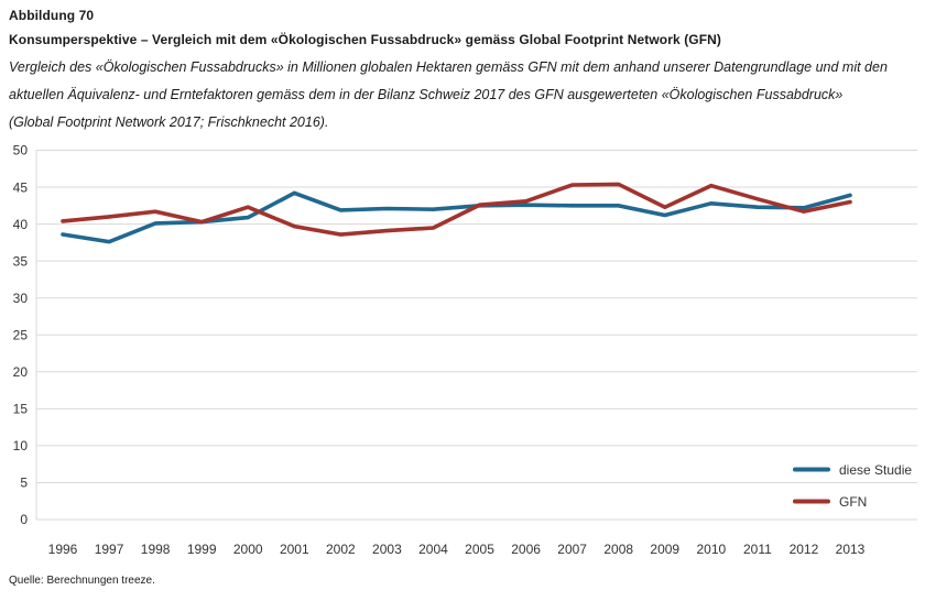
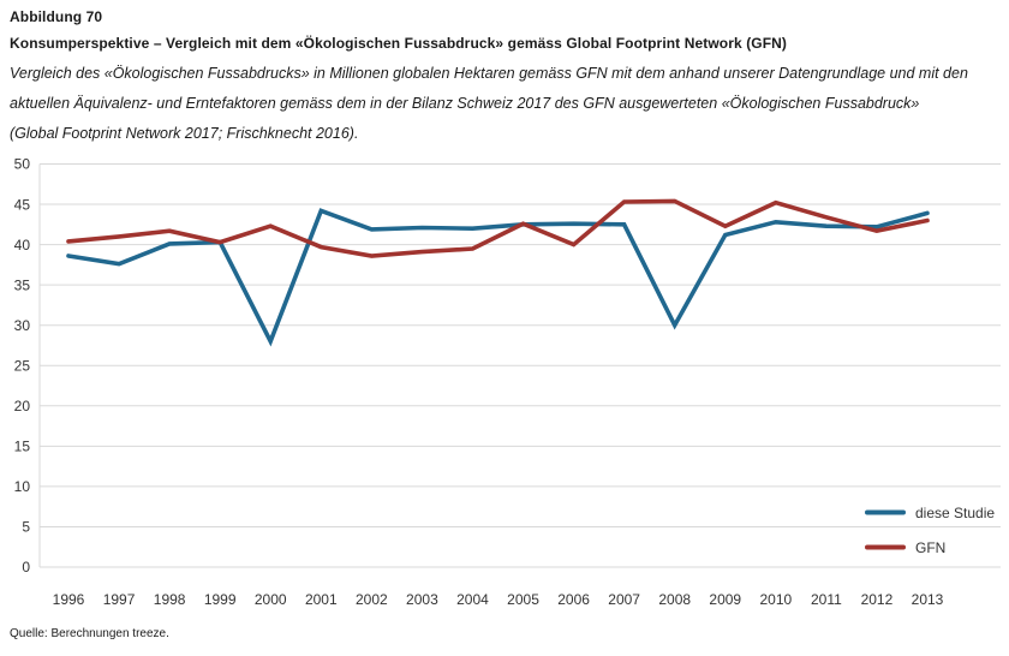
diese Studie/2000: 41 -> 28
GFN/2006: 43 -> 40
diese Studie/2008: 42 -> 30
